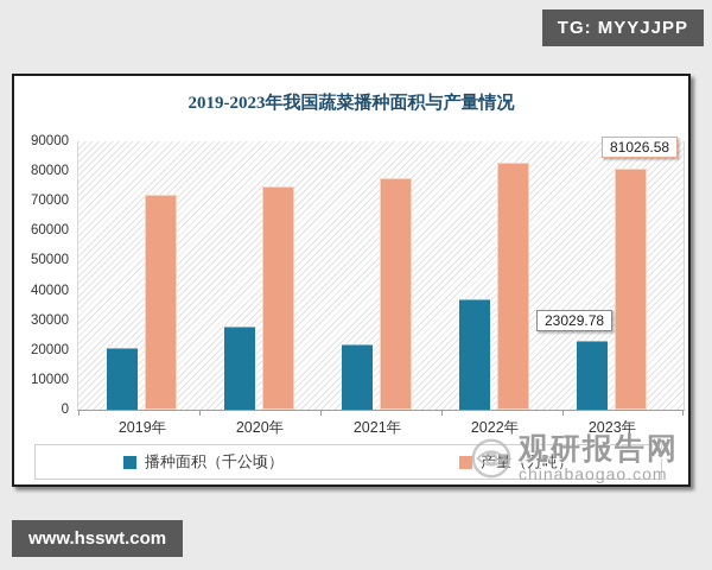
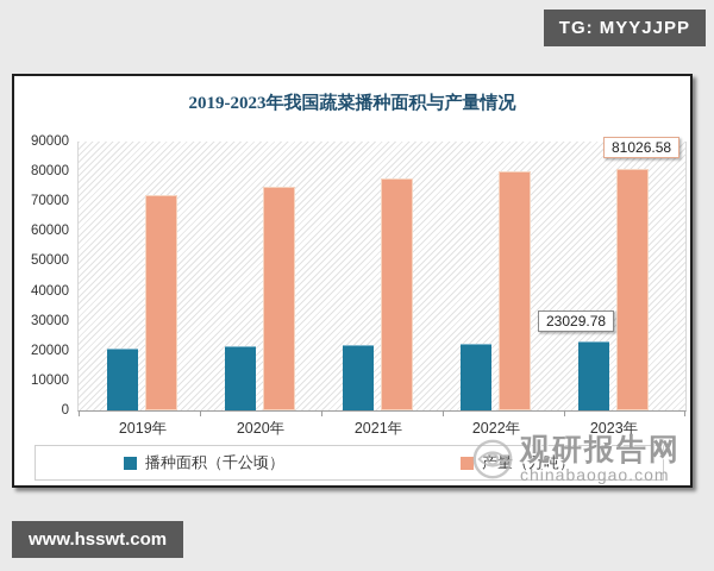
播种面积（千公顷）/2020年: 28000 -> 22000
播种面积（千公顷）/2022年: 37000 -> 22000
产量（万吨）/2022年: 83000 -> 80000
